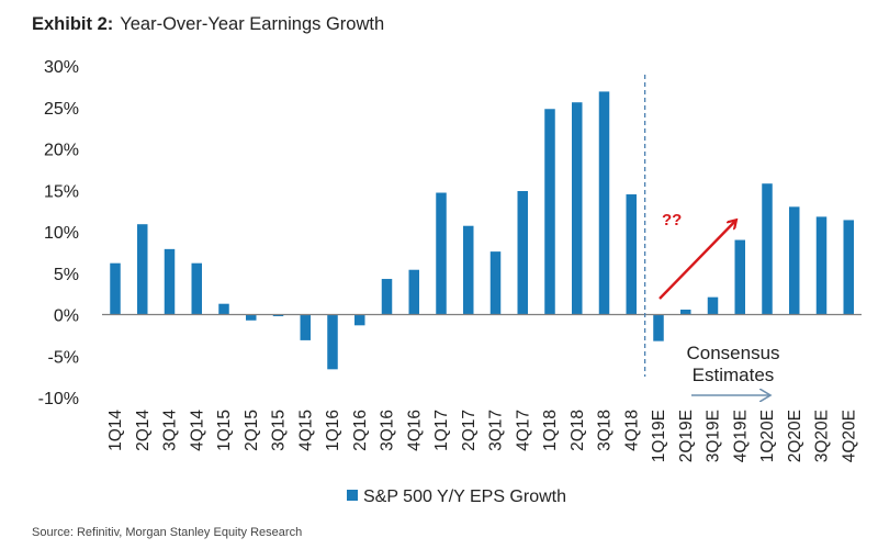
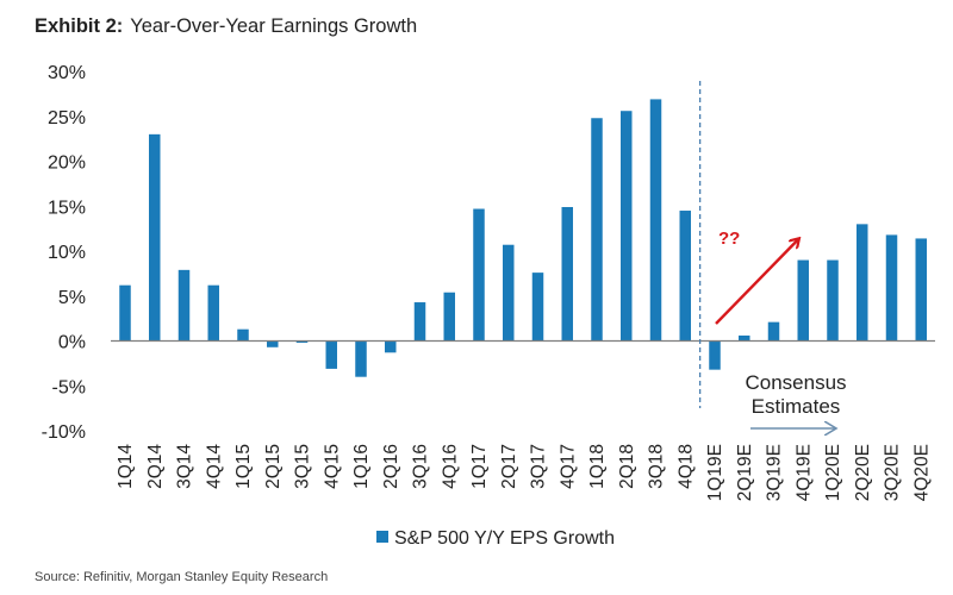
2Q14: 11% -> 23%
1Q16: -7% -> -4%
1Q20E: 16% -> 9%
